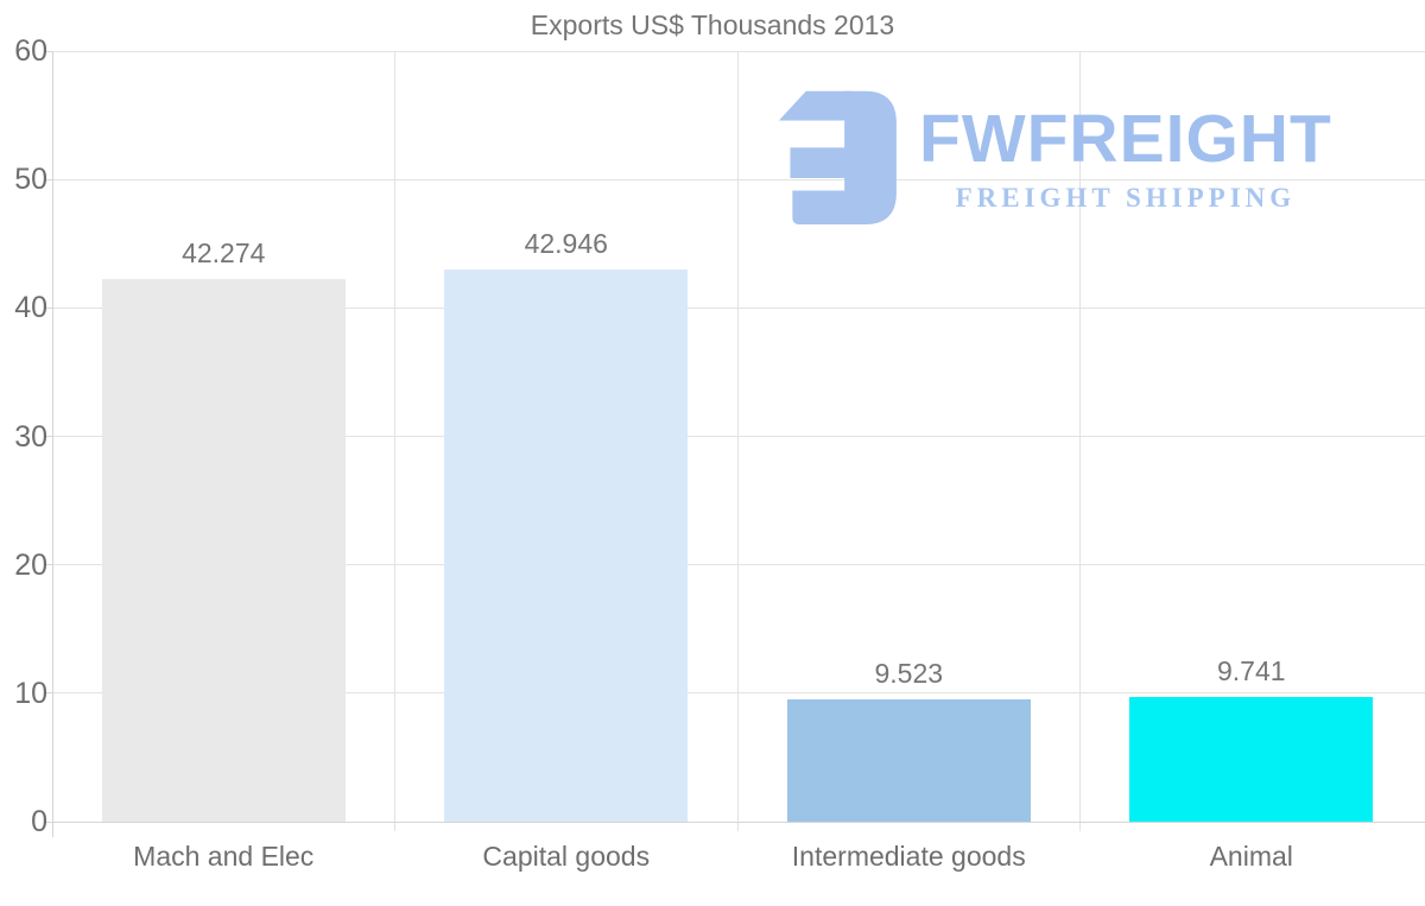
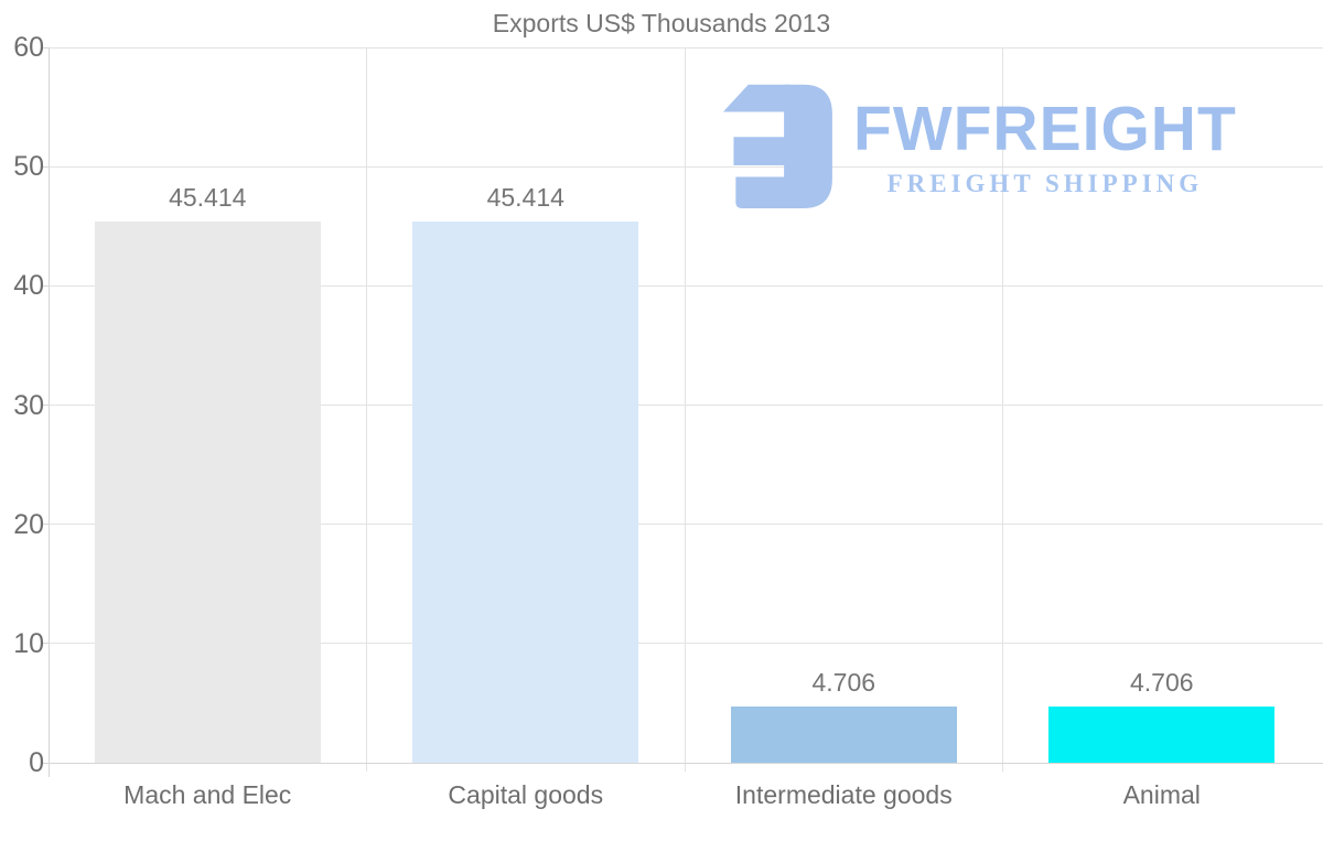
Mach and Elec: 42.274 -> 45.414
Capital goods: 42.946 -> 45.414
Intermediate goods: 9.523 -> 4.706
Animal: 9.741 -> 4.706
